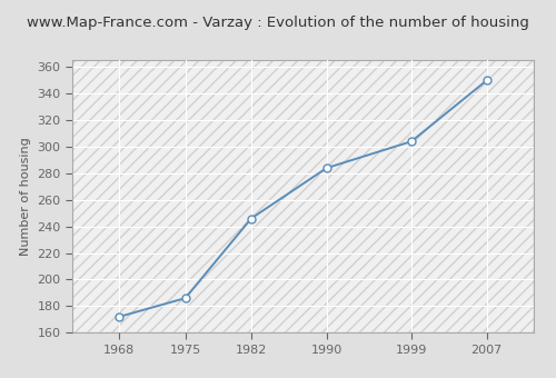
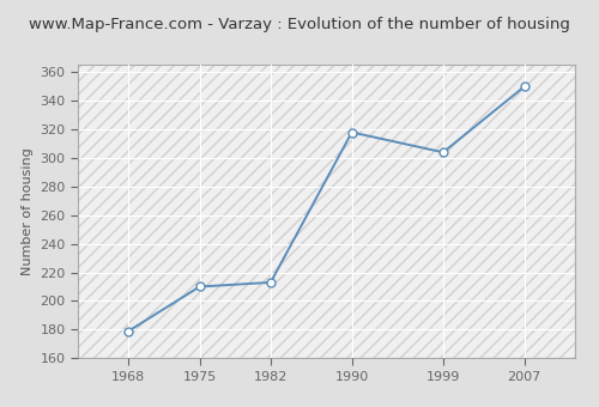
1968: 172 -> 179
1975: 186 -> 210
1982: 246 -> 213
1990: 284 -> 318
